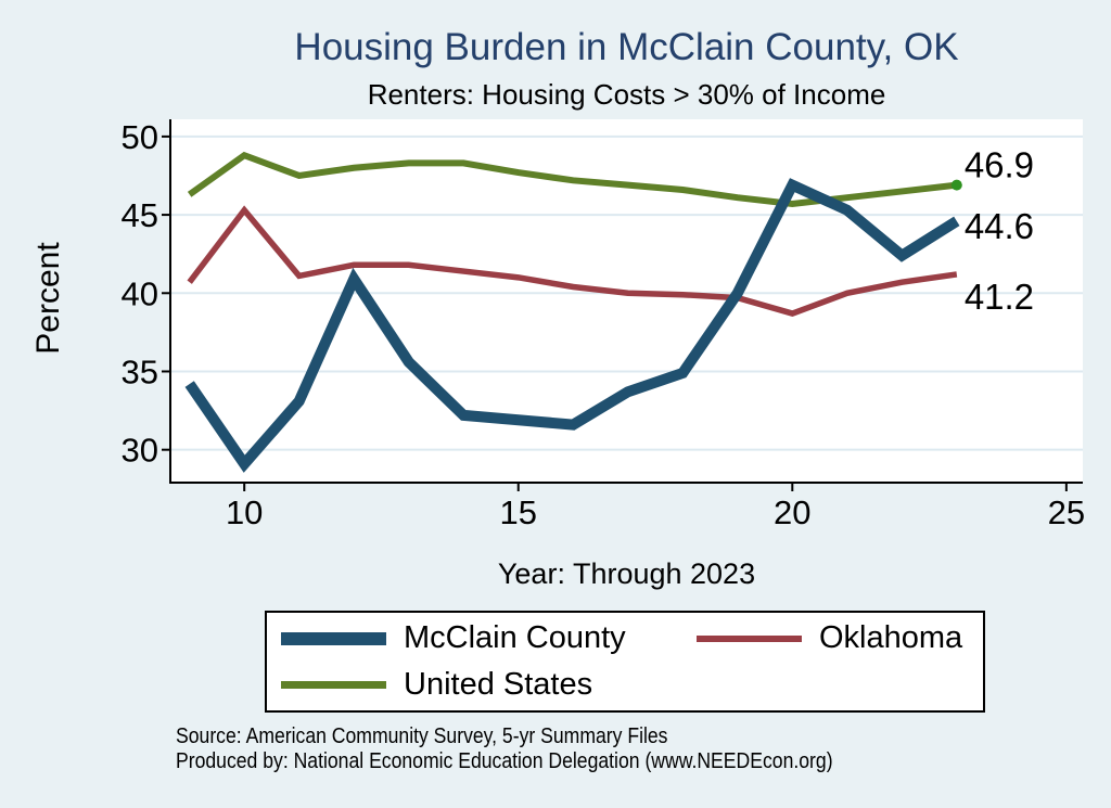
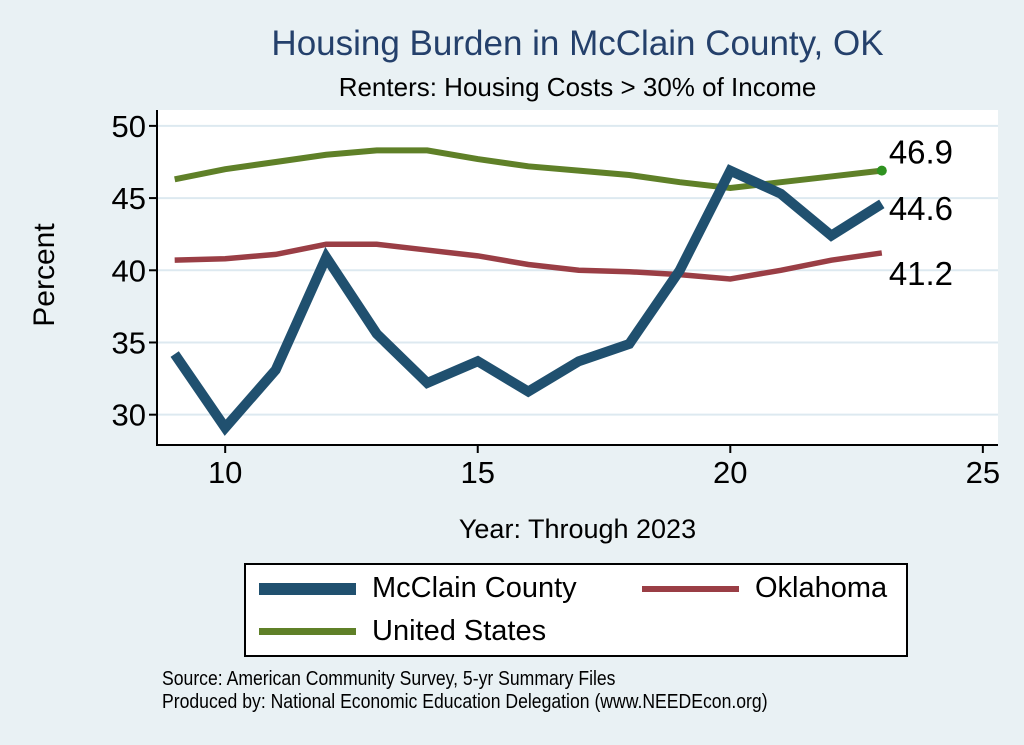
Oklahoma/10: 45.3 -> 40.8
United States/10: 48.8 -> 47.0
McClain County/15: 31.9 -> 33.7
Oklahoma/20: 38.7 -> 39.4
